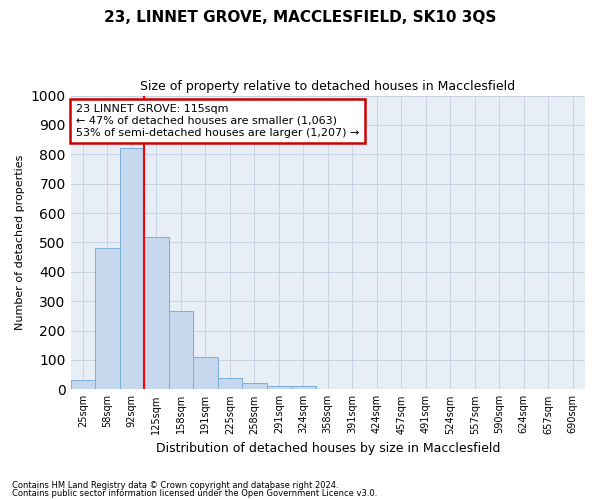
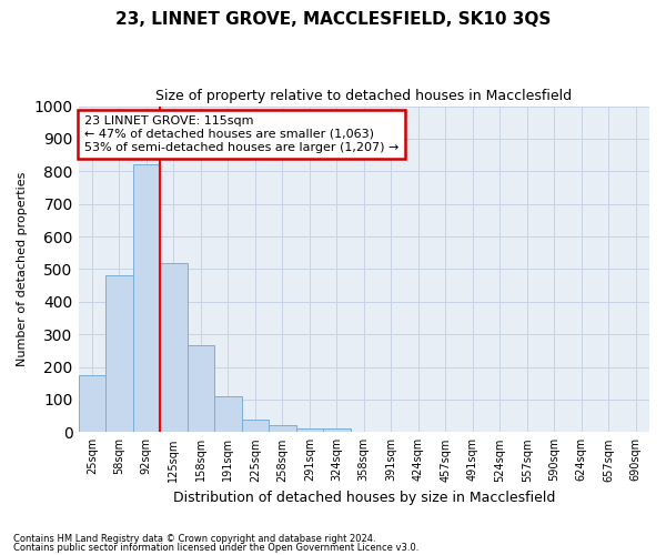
25sqm: 30 -> 175
